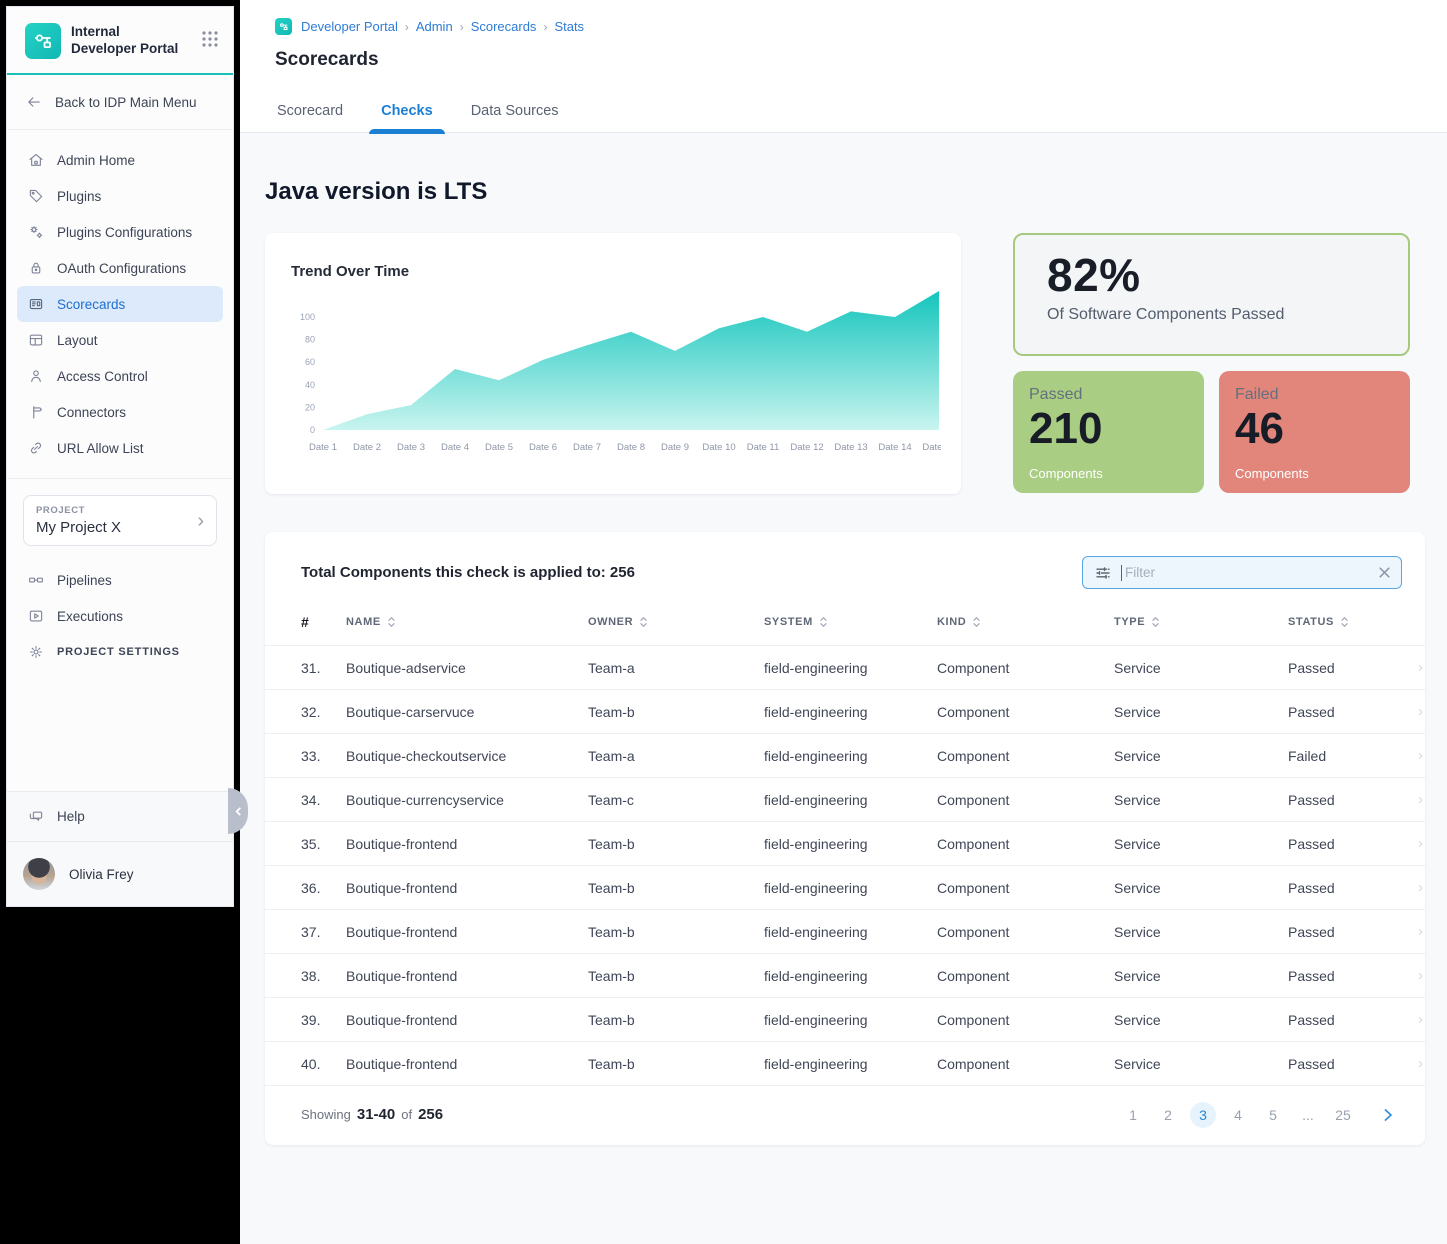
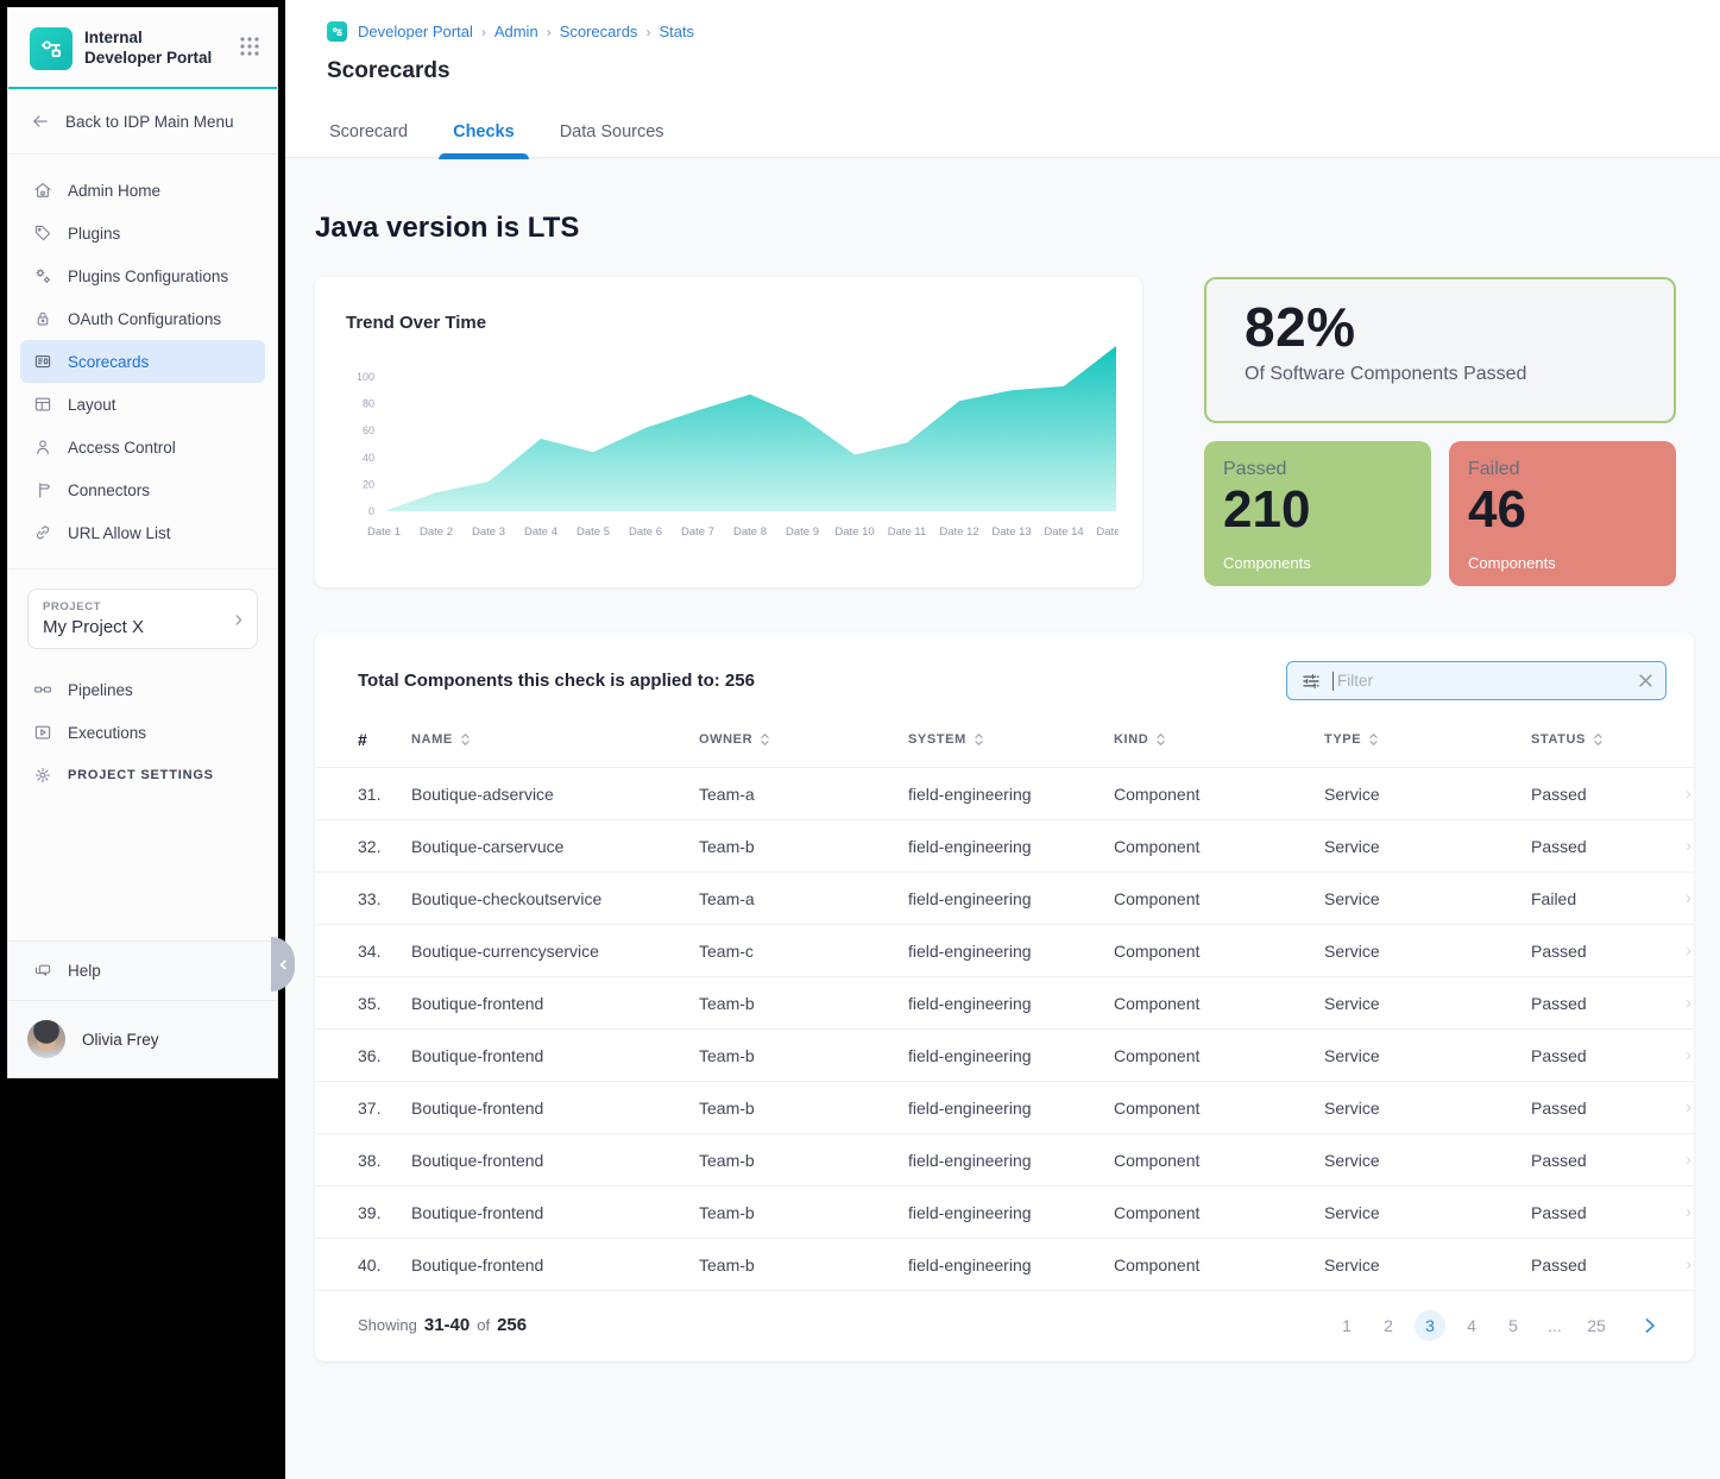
Date 10: 90 -> 42
Date 11: 100 -> 51
Date 12: 87 -> 82
Date 13: 105 -> 90
Date 14: 100 -> 93
